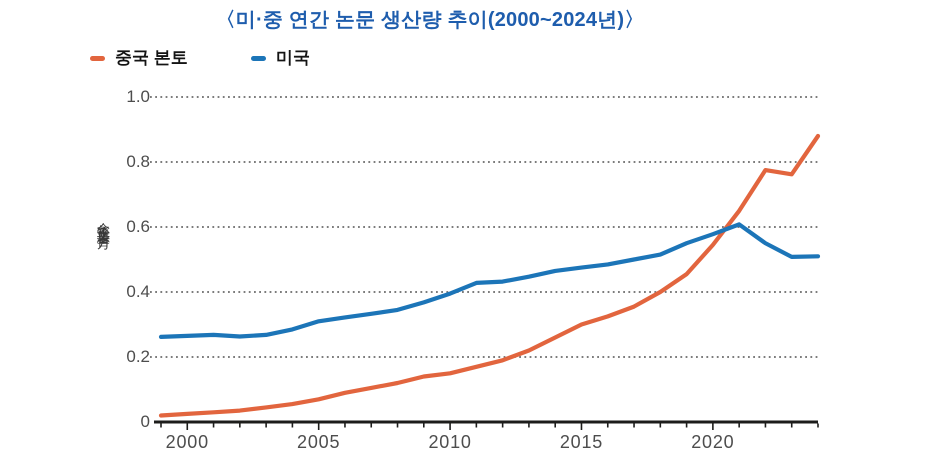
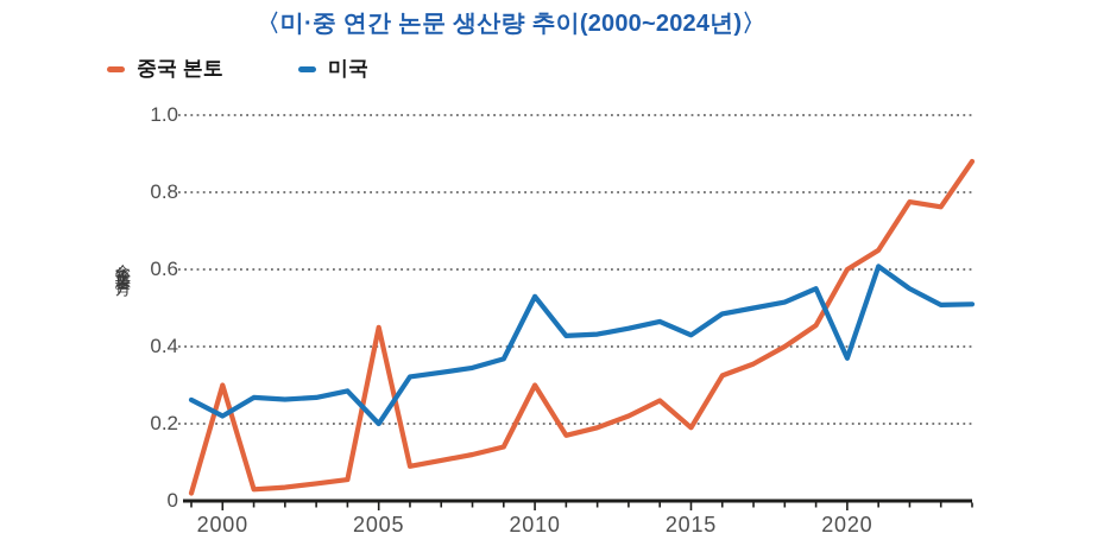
중국 본토/2000: 0.03 -> 0.30
미국/2000: 0.27 -> 0.22
중국 본토/2005: 0.07 -> 0.45
미국/2005: 0.31 -> 0.20
중국 본토/2010: 0.15 -> 0.30
미국/2010: 0.40 -> 0.53
중국 본토/2015: 0.30 -> 0.19
미국/2015: 0.47 -> 0.43
중국 본토/2020: 0.55 -> 0.60
미국/2020: 0.58 -> 0.37
